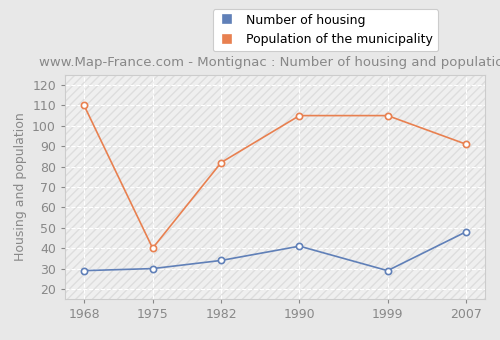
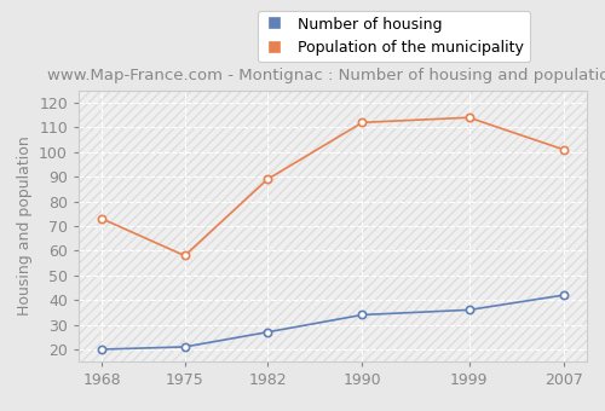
Number of housing/1968: 29 -> 20
Population of the municipality/1968: 110 -> 73
Number of housing/1975: 30 -> 21
Population of the municipality/1975: 40 -> 58
Number of housing/1982: 34 -> 27
Population of the municipality/1982: 82 -> 89
Number of housing/1990: 41 -> 34
Population of the municipality/1990: 105 -> 112
Number of housing/1999: 29 -> 36
Population of the municipality/1999: 105 -> 114
Number of housing/2007: 48 -> 42
Population of the municipality/2007: 91 -> 101
